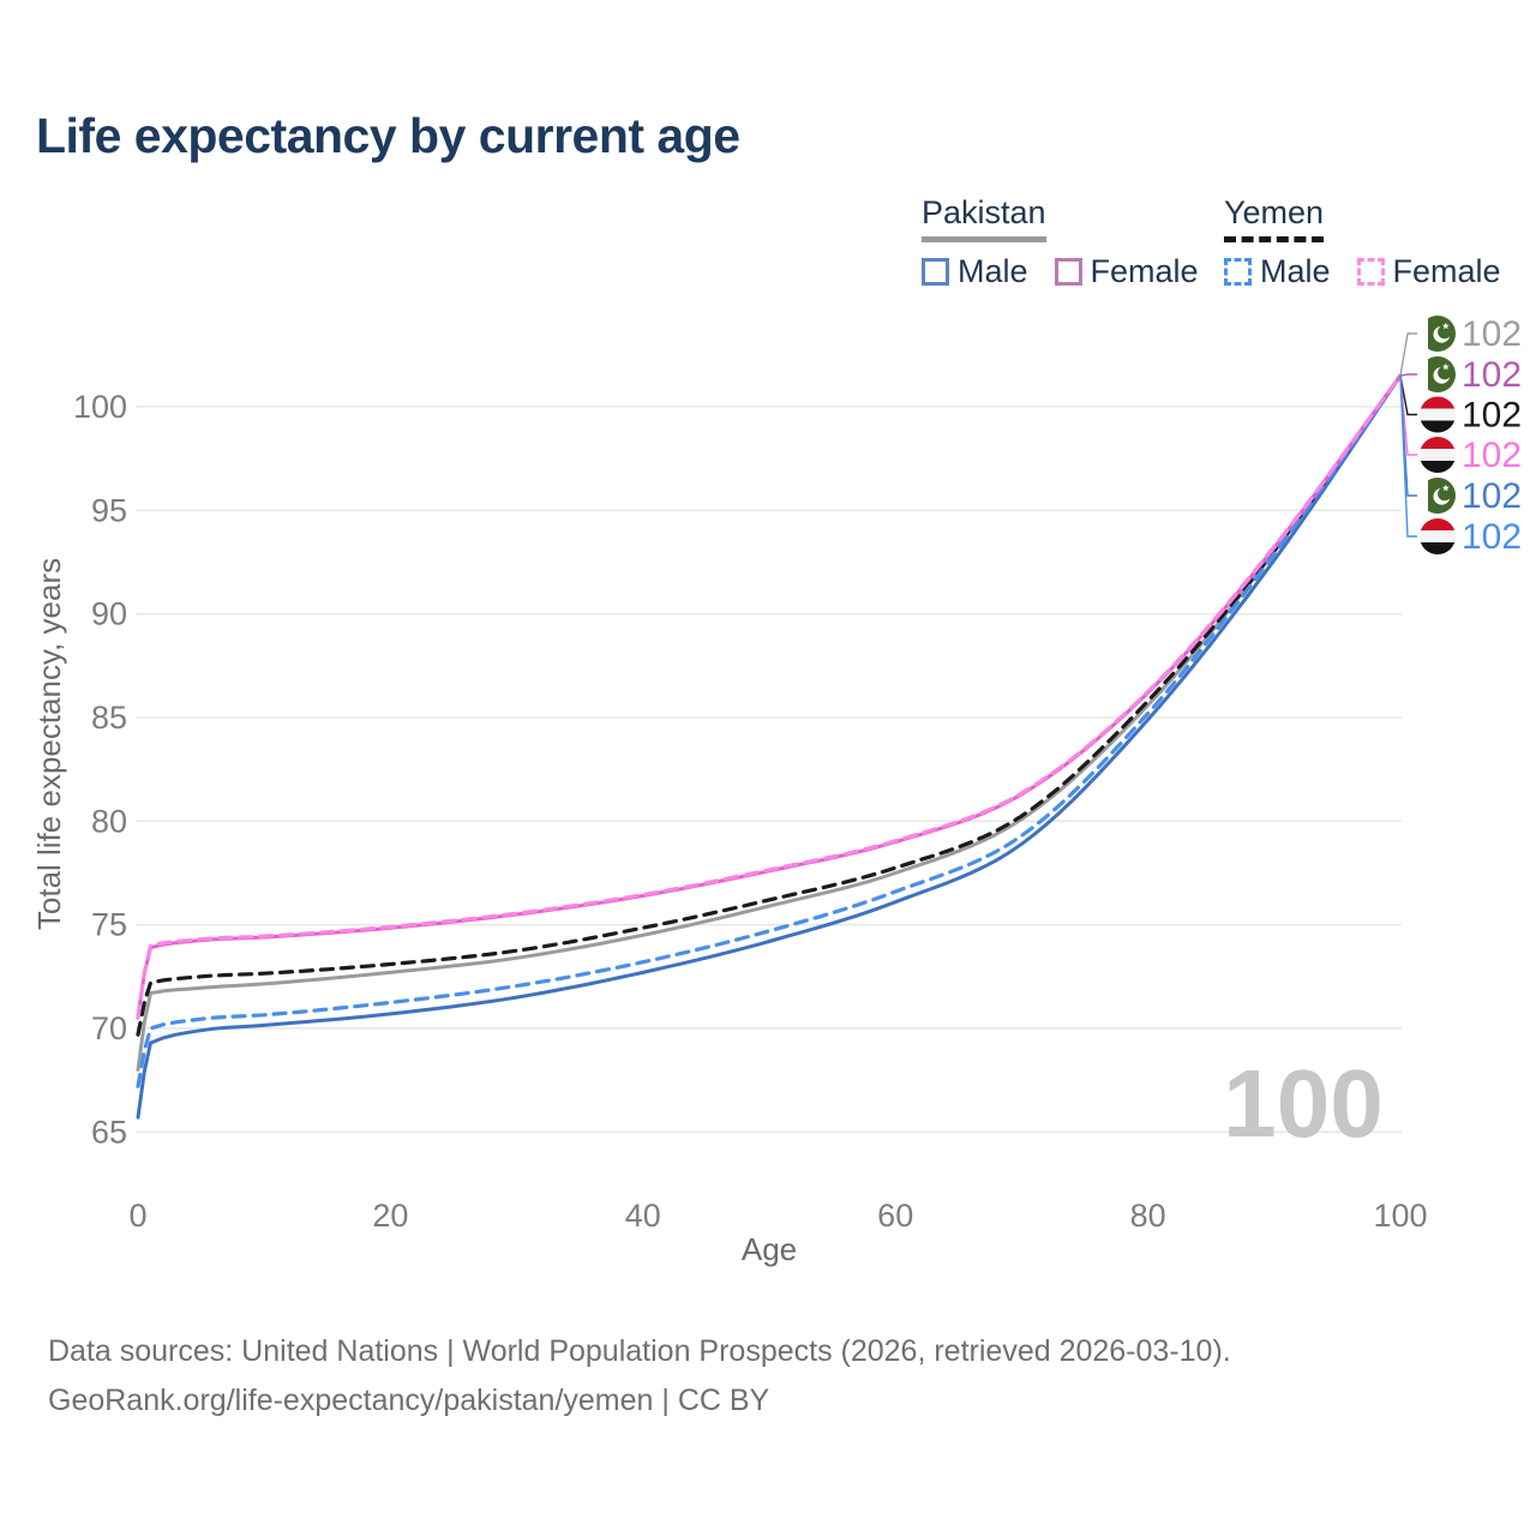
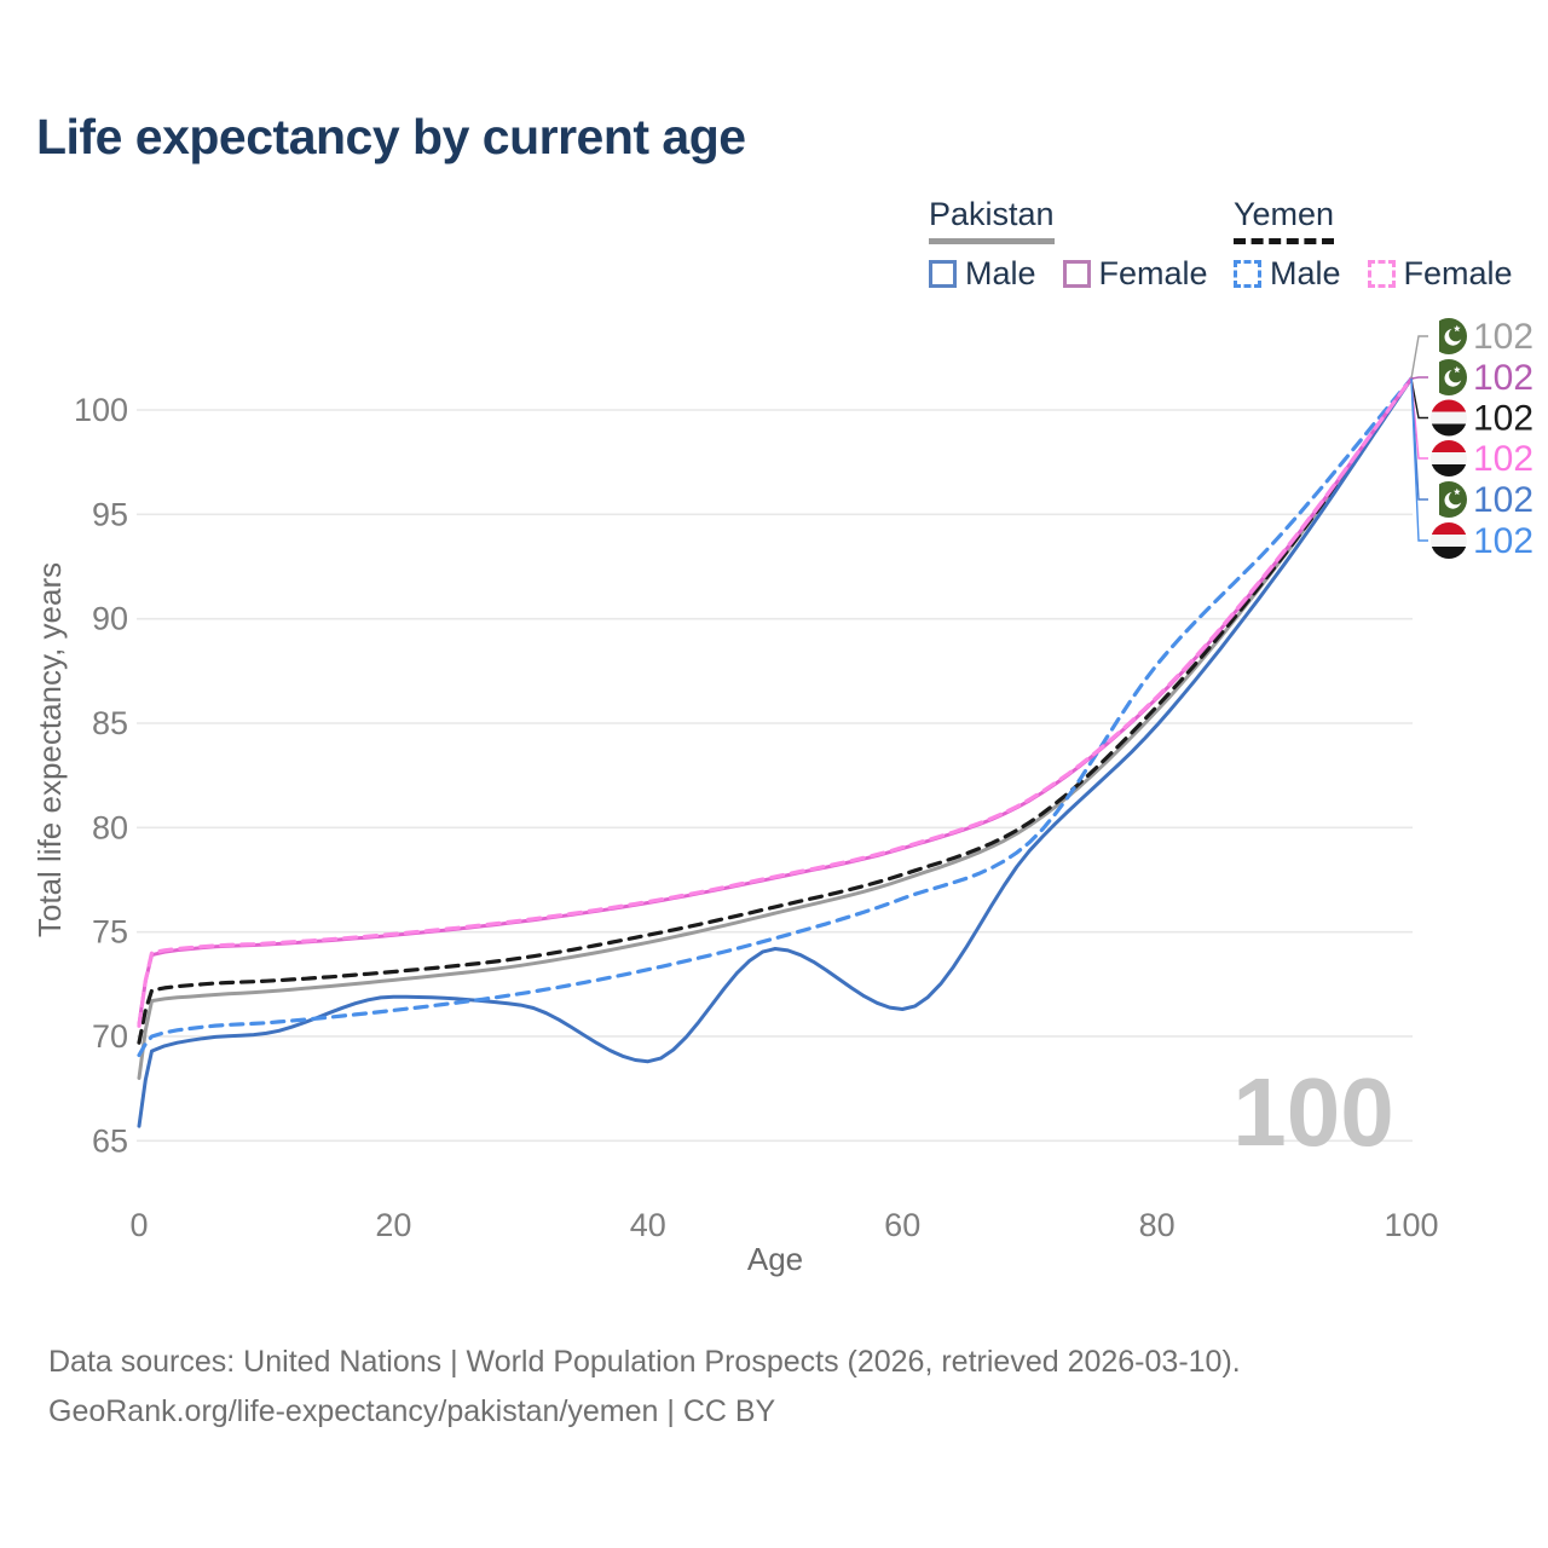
Yemen Male/0: 67.2 -> 69.1
Pakistan Male/20: 70.7 -> 71.9
Pakistan Male/40: 72.7 -> 68.8
Pakistan Male/60: 76.1 -> 71.3
Yemen Male/80: 85.2 -> 87.8
Yemen Male/90: 92.9 -> 94.2
